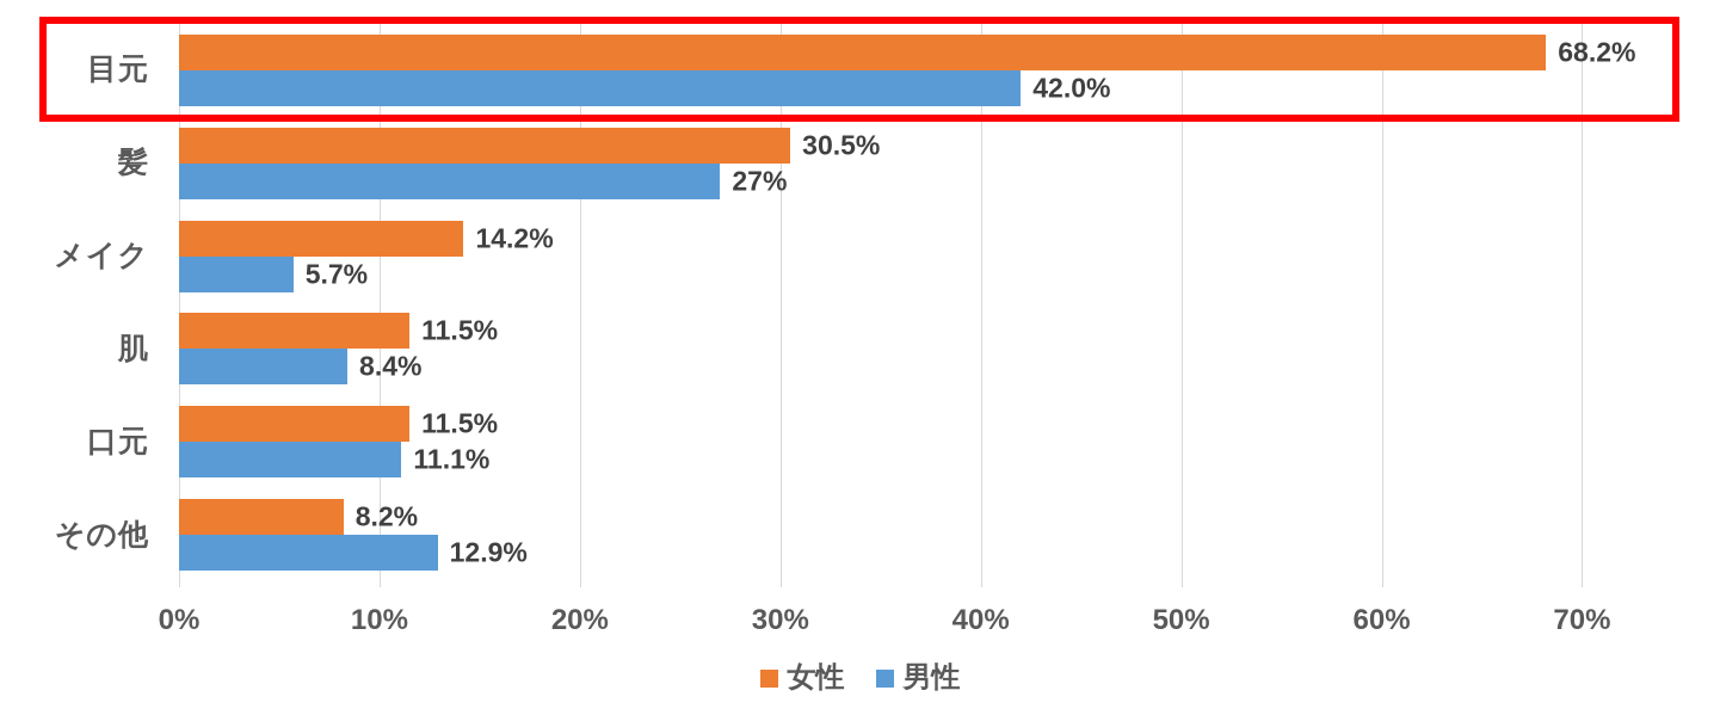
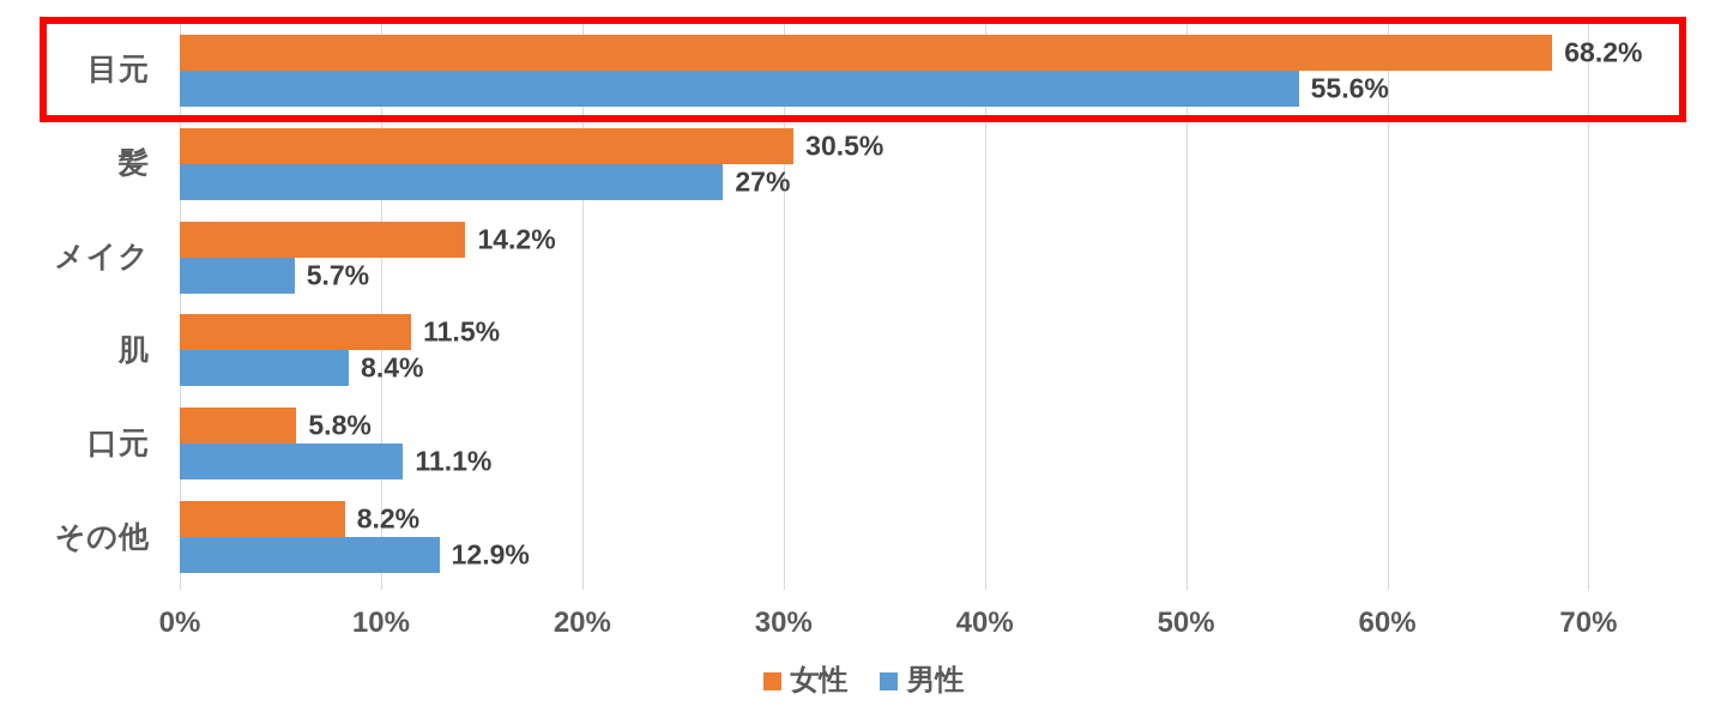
男性/目元: 42.0% -> 55.6%
女性/口元: 11.5% -> 5.8%
